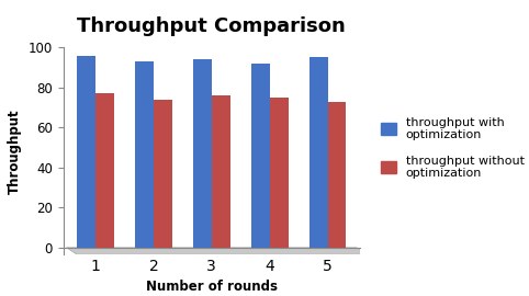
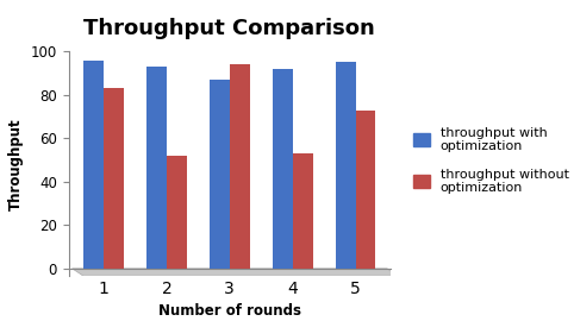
throughput without optimization/1: 77 -> 83
throughput without optimization/2: 74 -> 52
throughput with optimization/3: 94 -> 87
throughput without optimization/3: 76 -> 94
throughput without optimization/4: 75 -> 53
